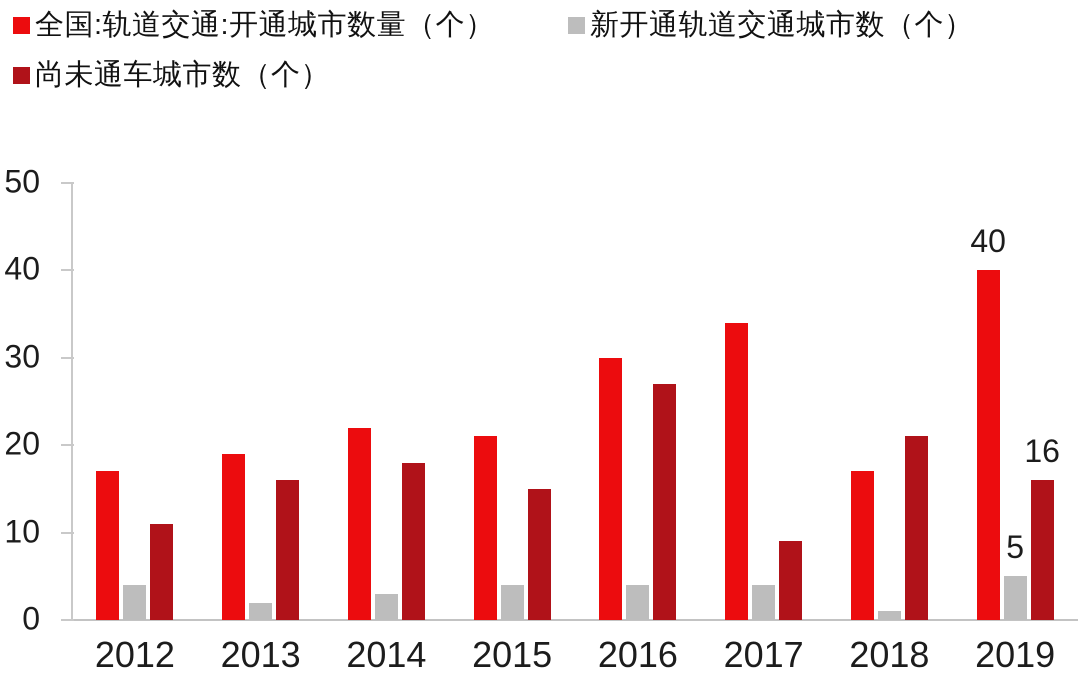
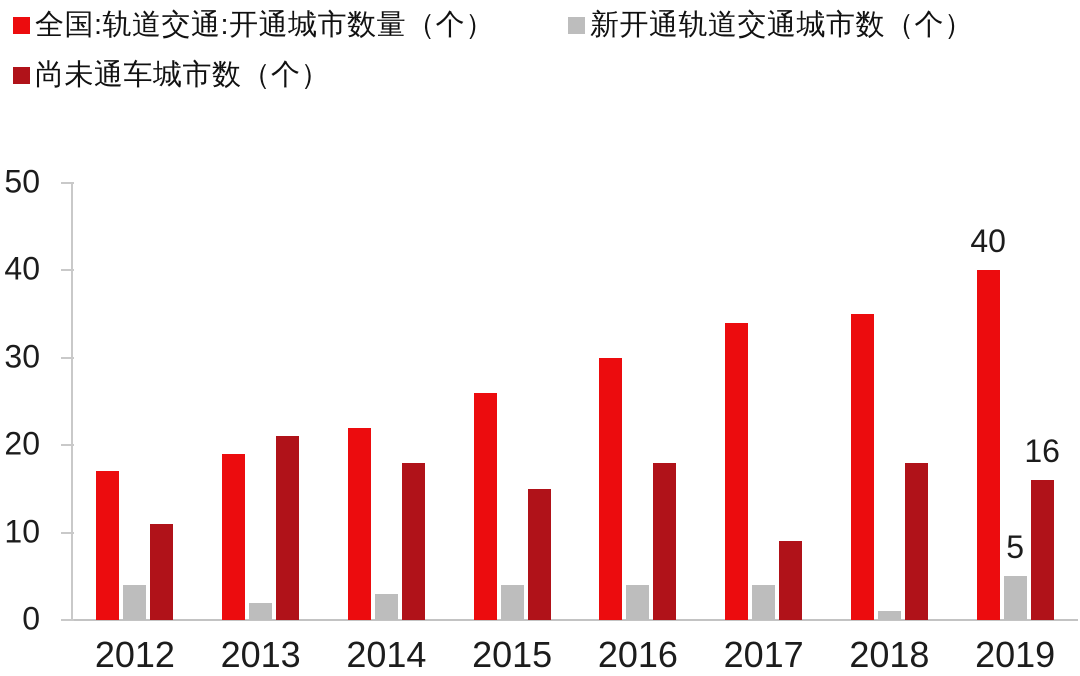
尚未通车城市数（个）/2013: 16 -> 21
全国:轨道交通:开通城市数量（个）/2015: 21 -> 26
尚未通车城市数（个）/2016: 27 -> 18
全国:轨道交通:开通城市数量（个）/2018: 17 -> 35
尚未通车城市数（个）/2018: 21 -> 18
